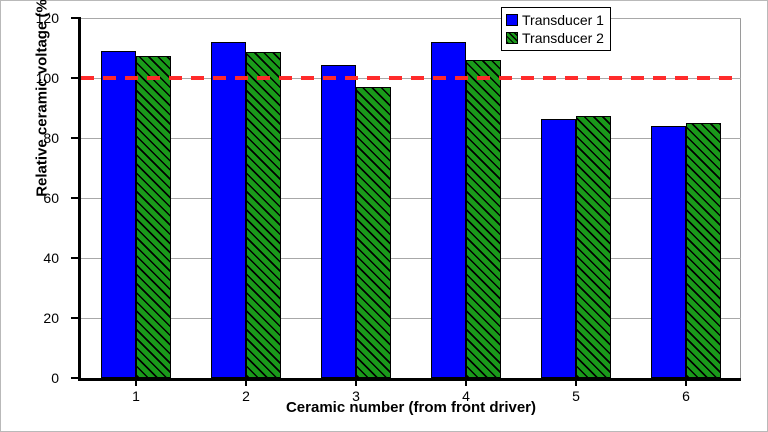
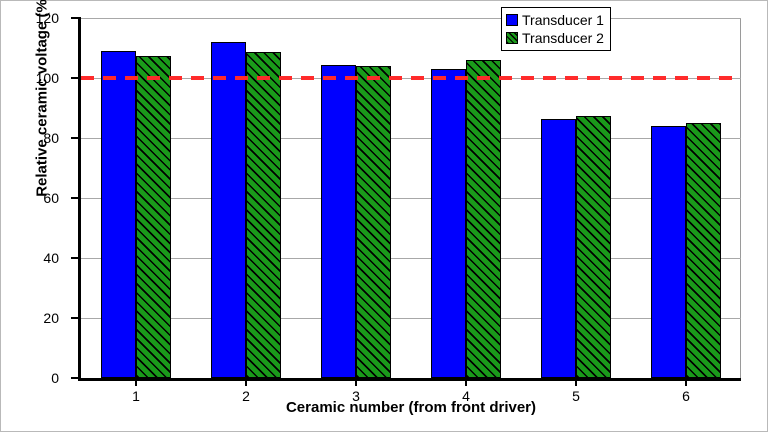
Transducer 2/3: 97 -> 104
Transducer 1/4: 112 -> 103
